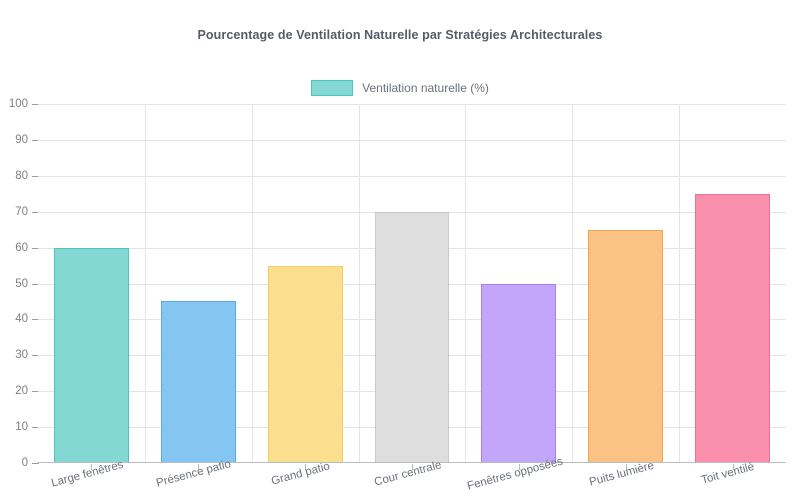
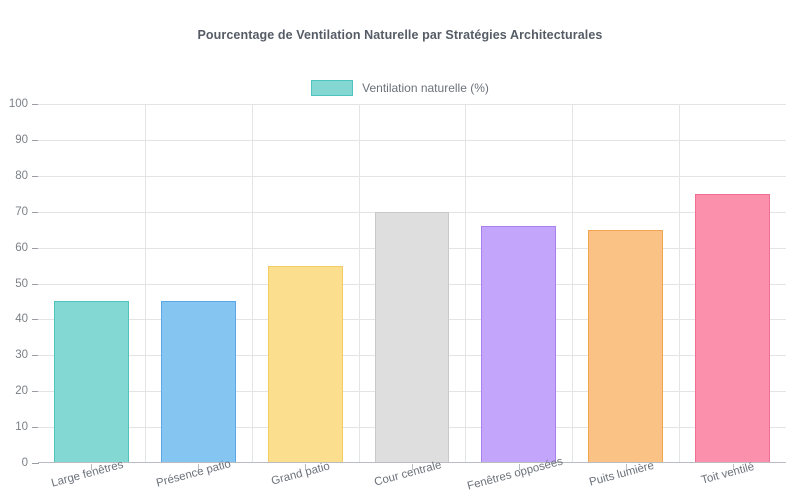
Large fenêtres: 60 -> 45
Fenêtres opposées: 50 -> 66
